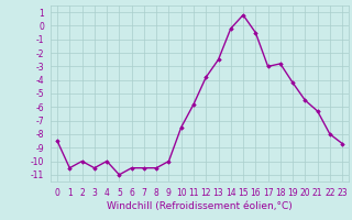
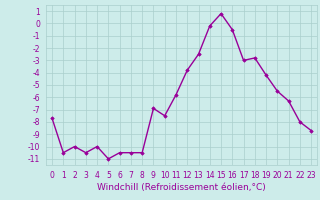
0: -8.5 -> -7.7
9: -10.0 -> -6.9
